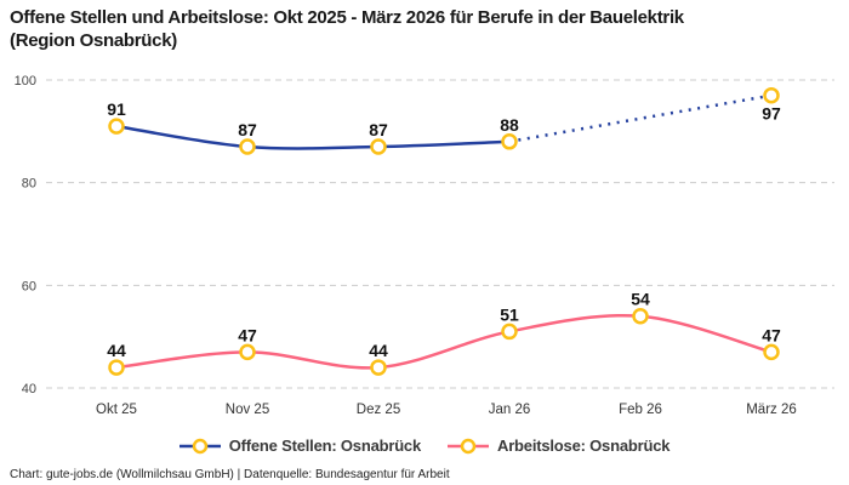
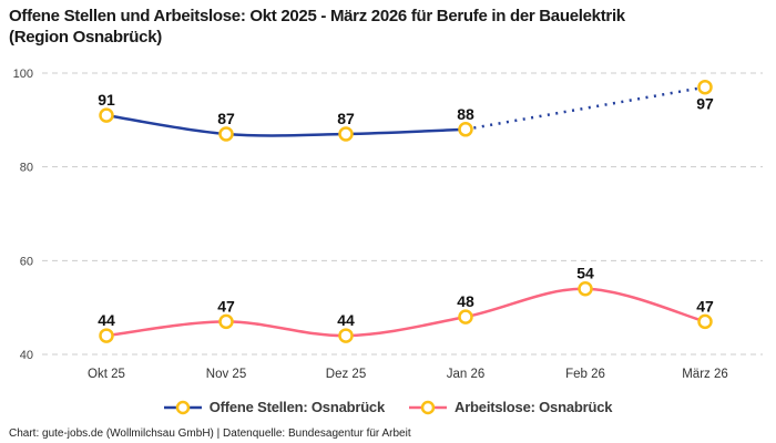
Arbeitslose: Osnabrück/Jan 26: 51 -> 48
